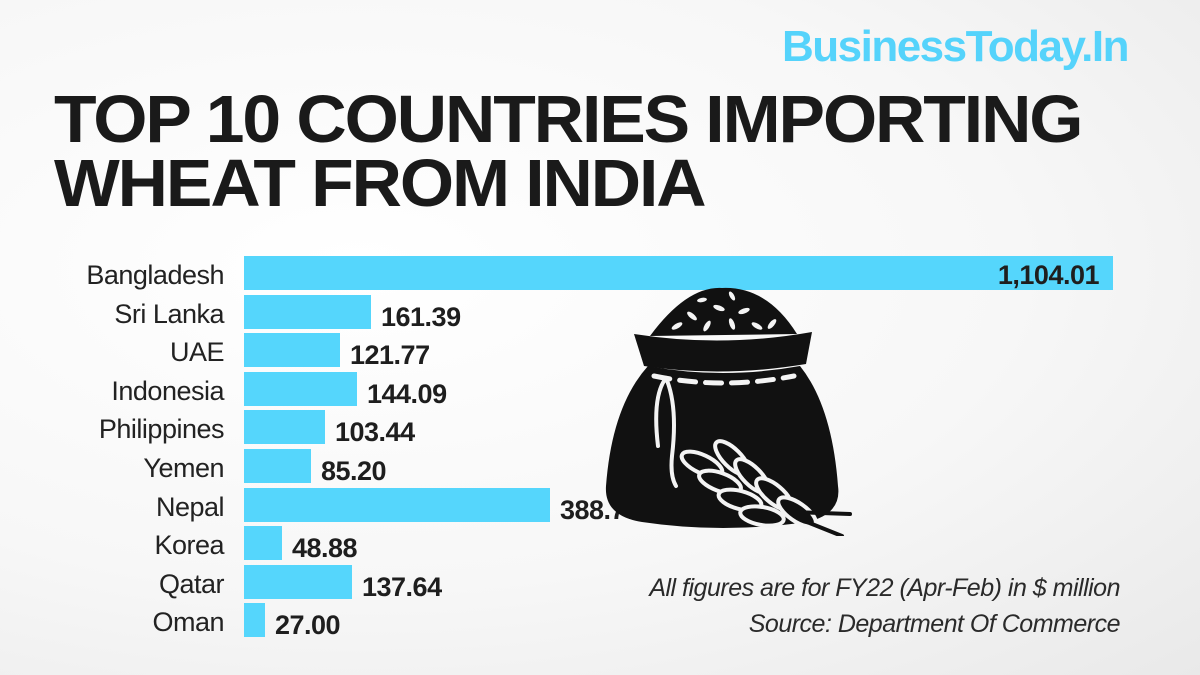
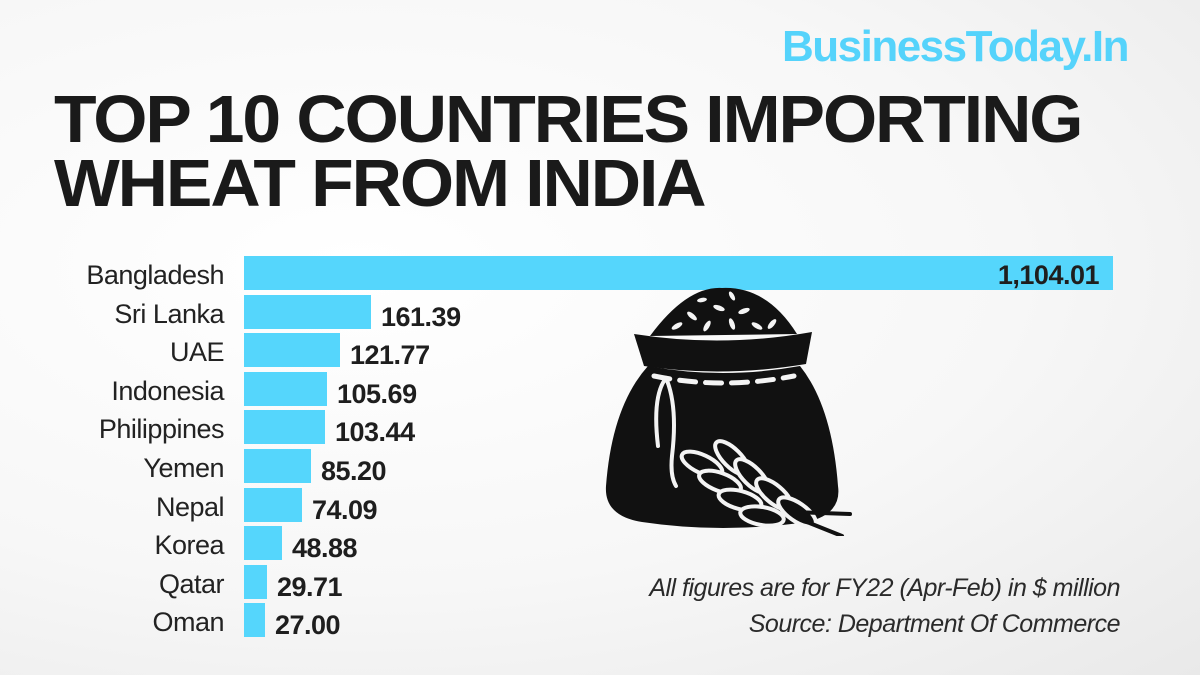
Indonesia: 144.09 -> 105.69
Nepal: 388.77 -> 74.09
Qatar: 137.64 -> 29.71
